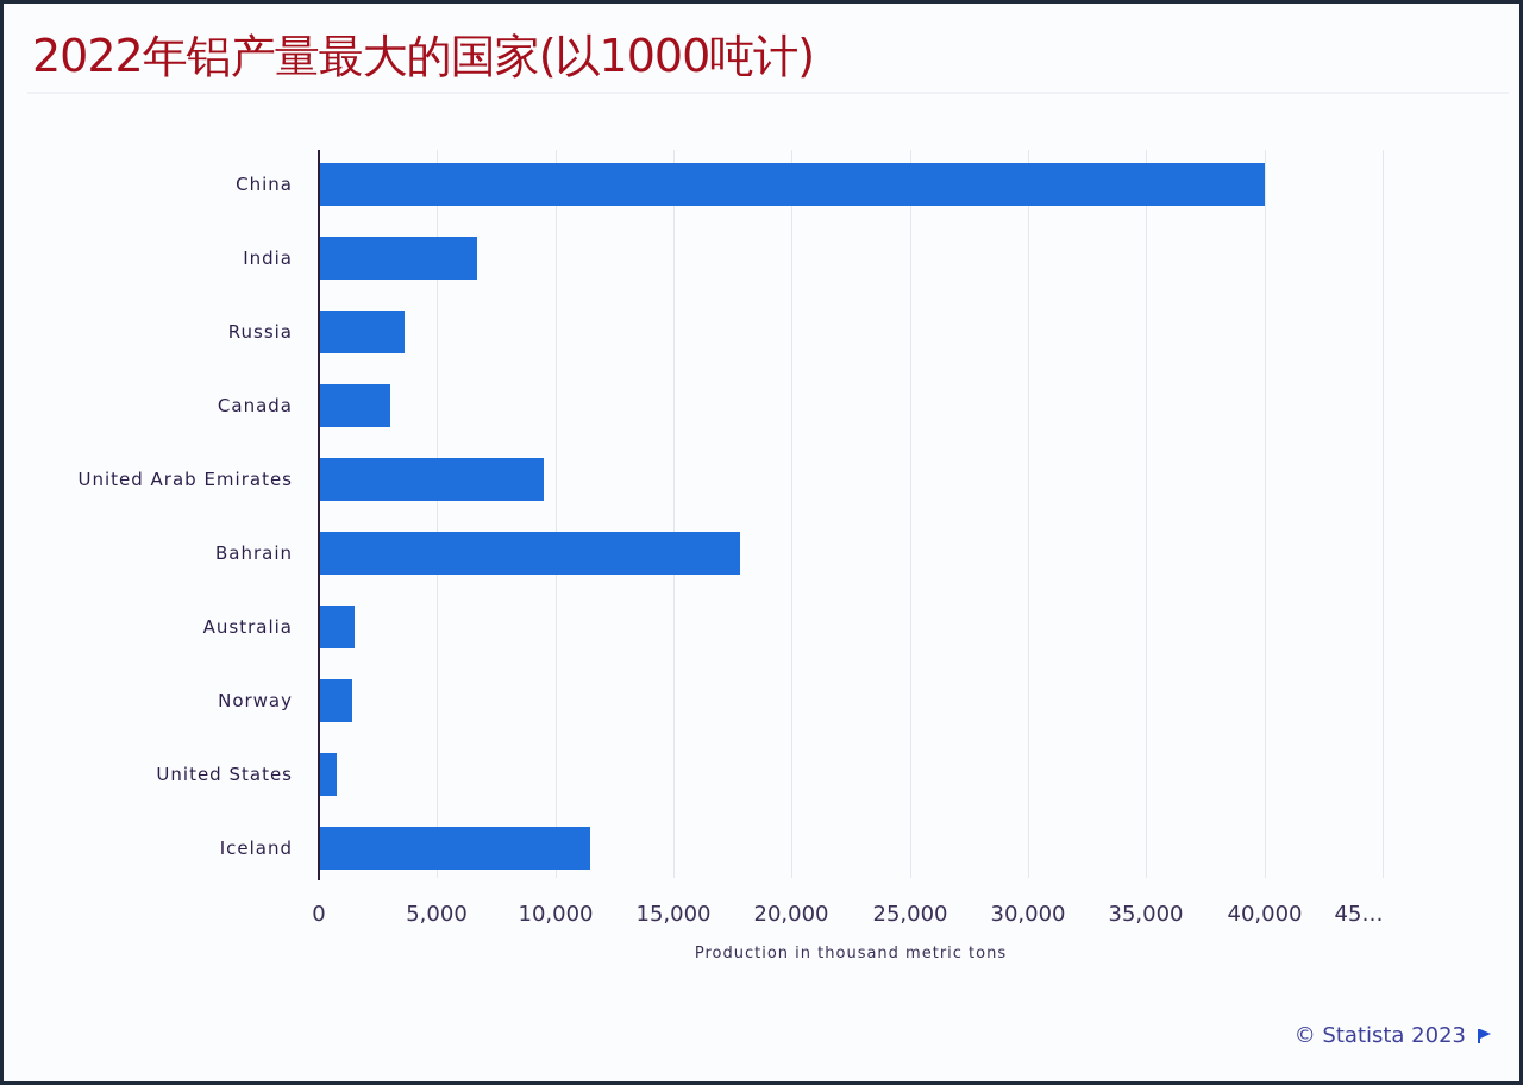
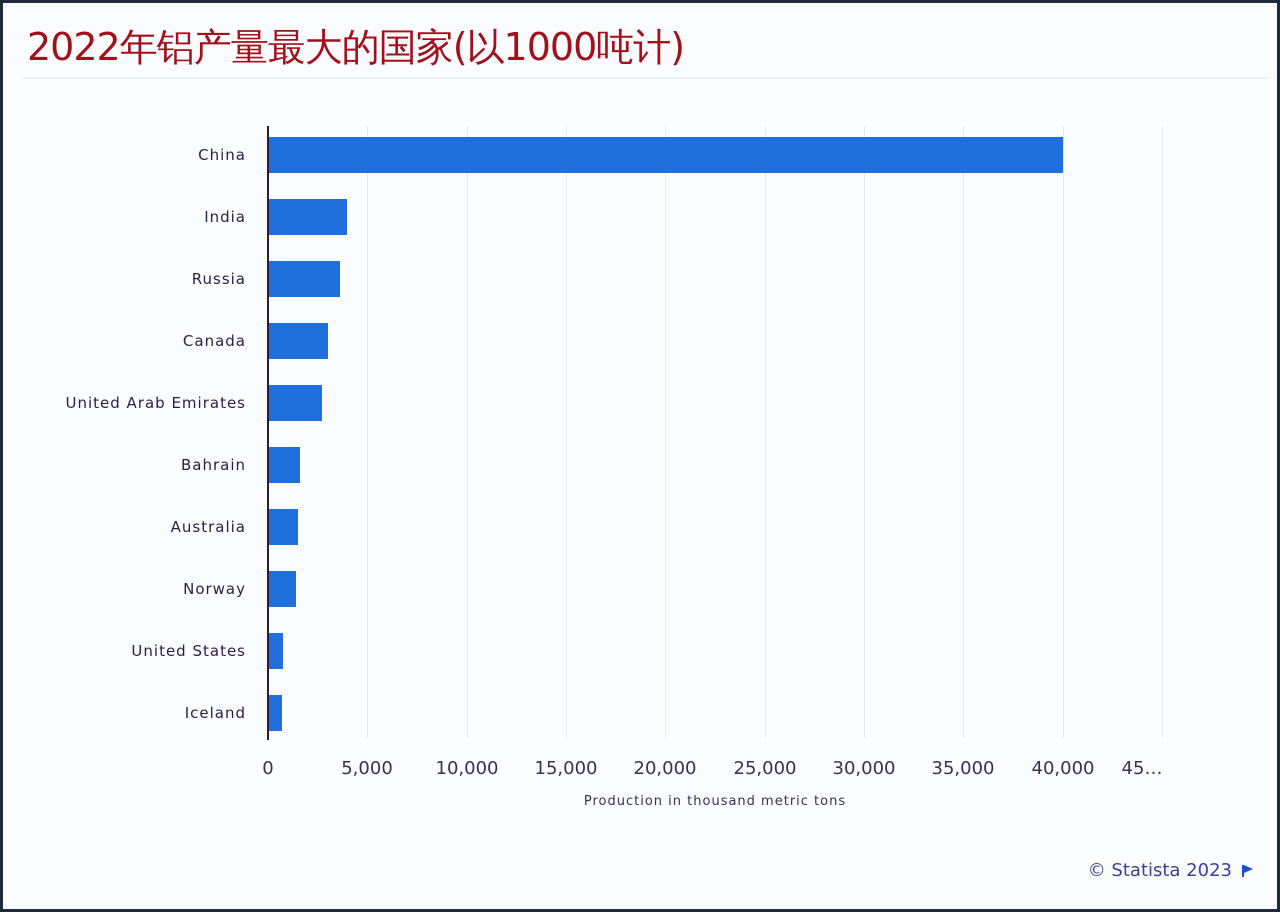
India: 6700 -> 4000
United Arab Emirates: 9500 -> 2700
Bahrain: 17800 -> 1600
Iceland: 11500 -> 700
